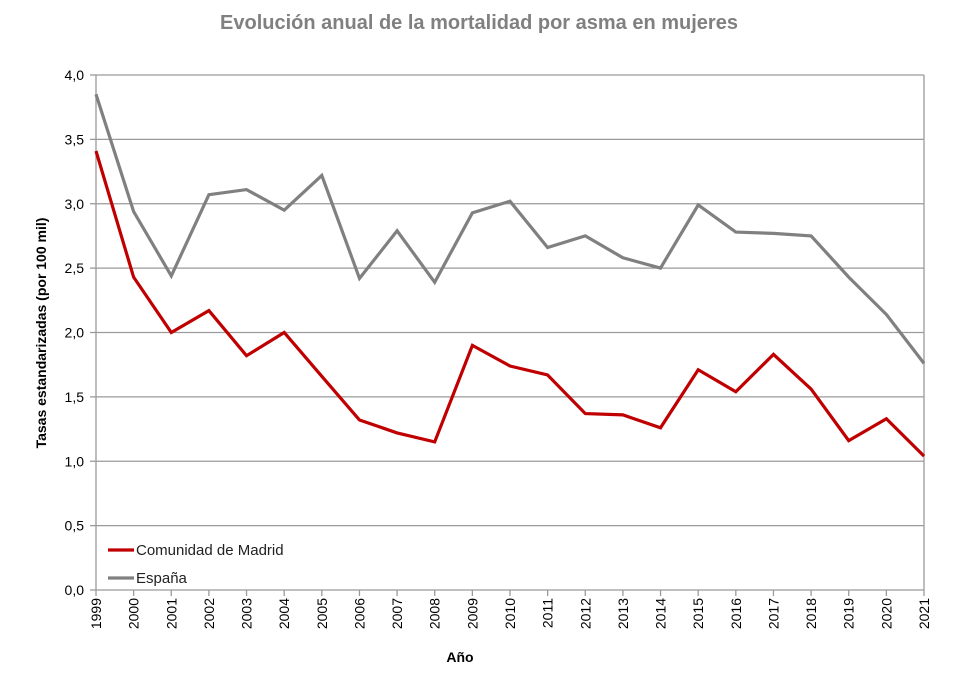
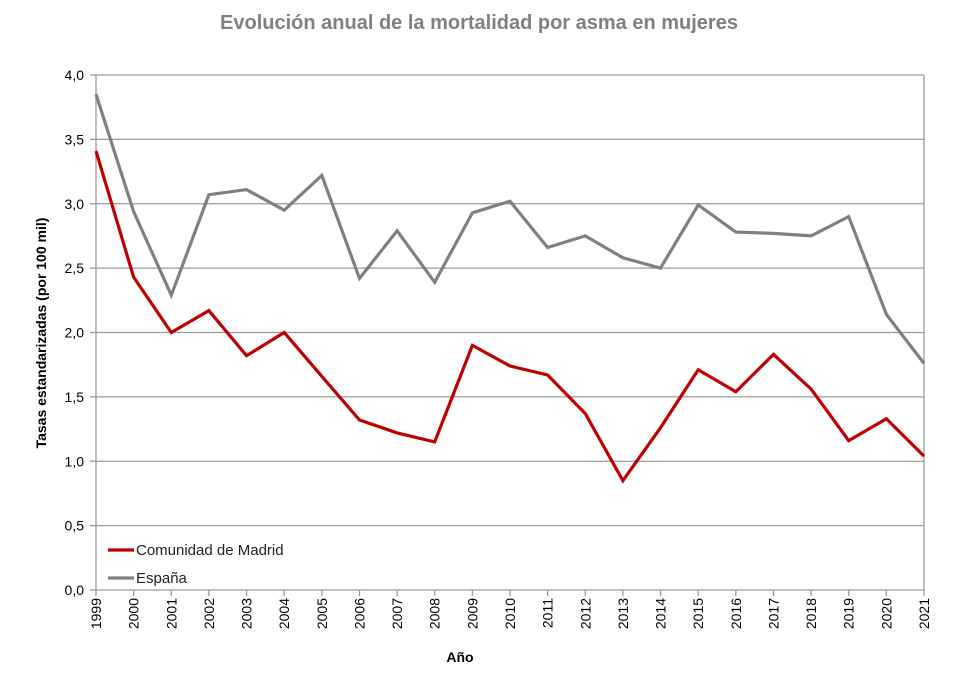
España/2001: 2,44 -> 2,29
Comunidad de Madrid/2013: 1,36 -> 0,85
España/2019: 2,43 -> 2,90
